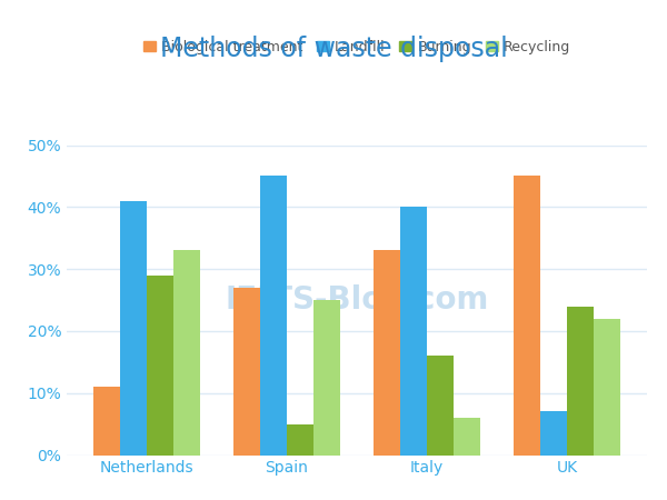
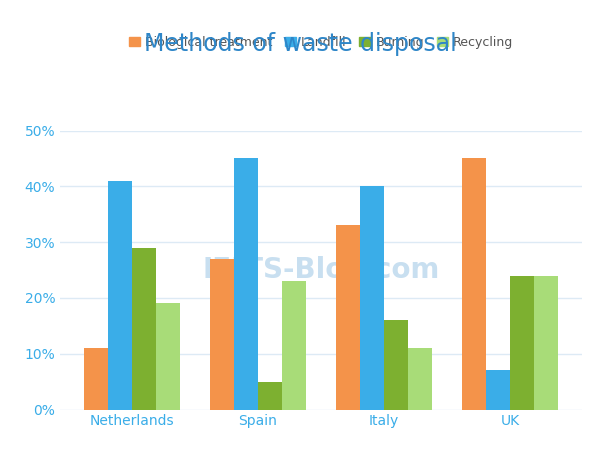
Recycling/Netherlands: 33% -> 19%
Recycling/Spain: 25% -> 23%
Recycling/Italy: 6% -> 11%
Recycling/UK: 22% -> 24%
